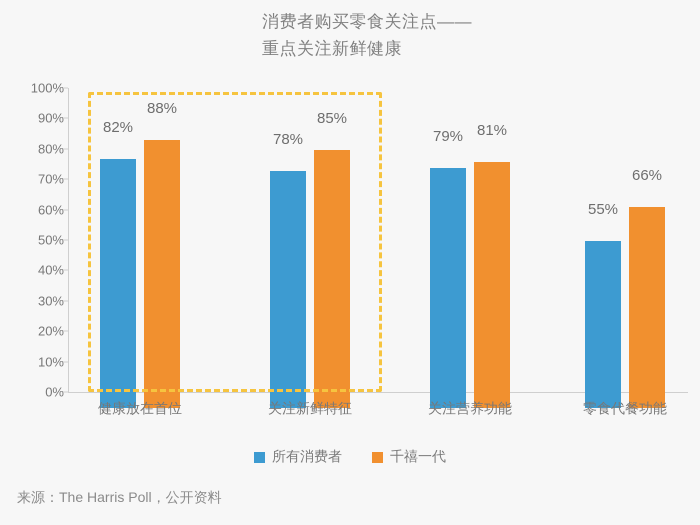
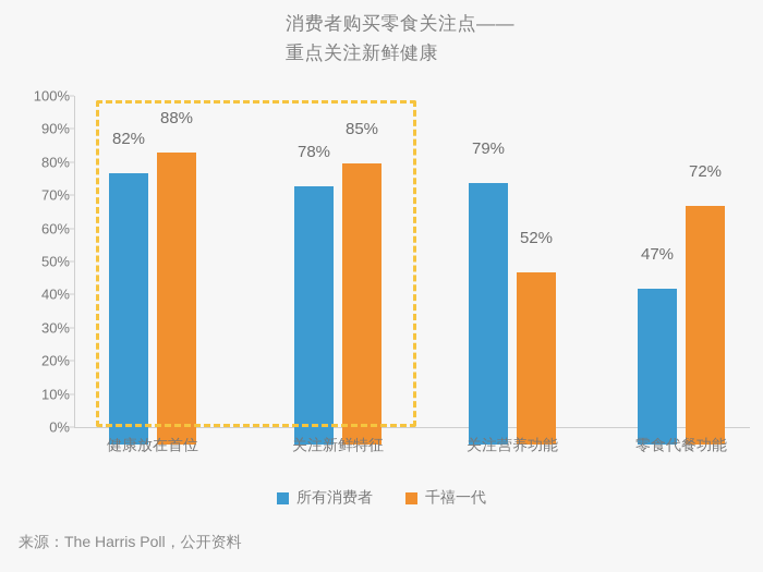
千禧一代/关注营养功能: 81% -> 52%
所有消费者/零食代餐功能: 55% -> 47%
千禧一代/零食代餐功能: 66% -> 72%
